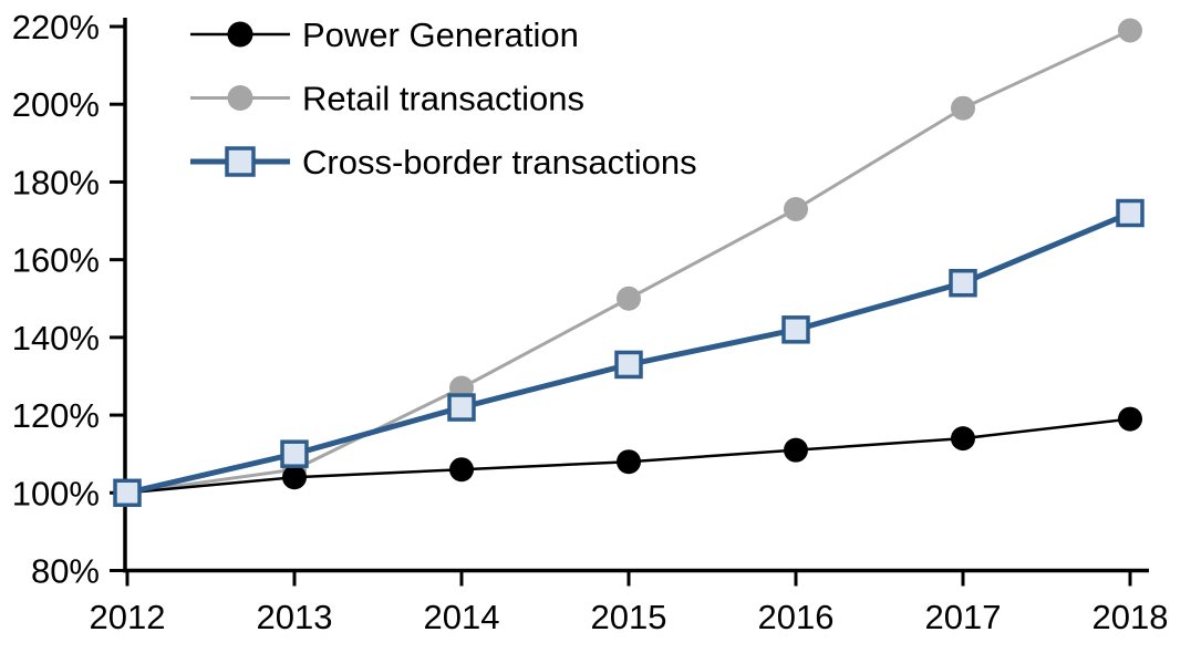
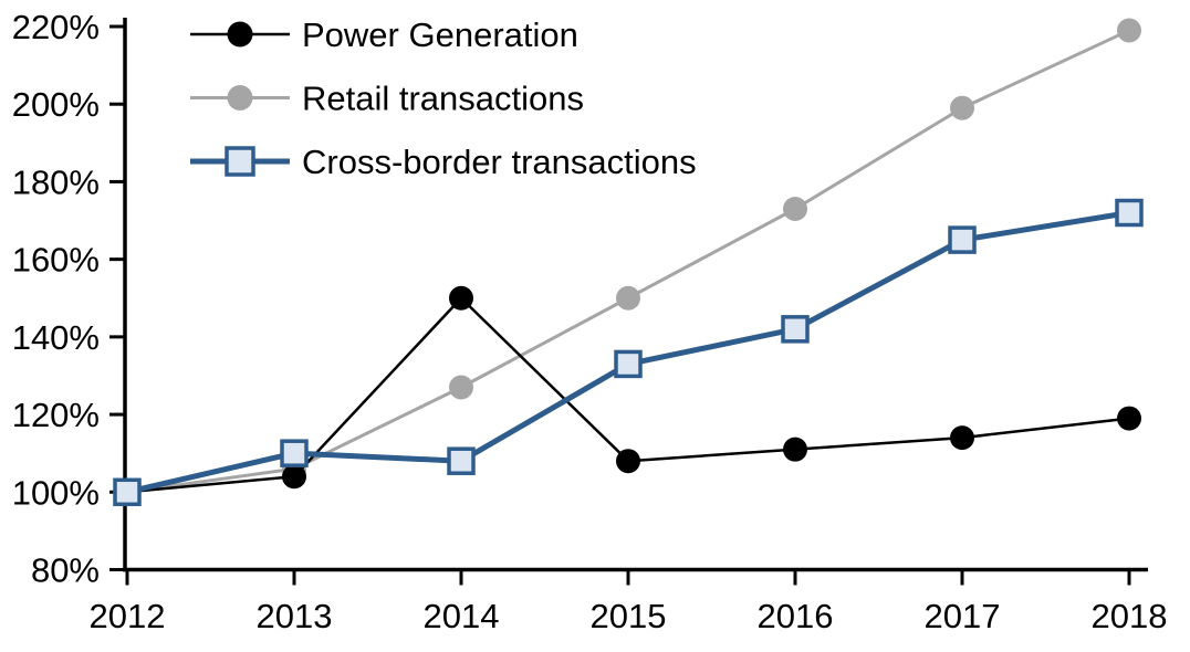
Power Generation/2014: 106% -> 150%
Cross-border transactions/2014: 122% -> 108%
Cross-border transactions/2017: 154% -> 165%
